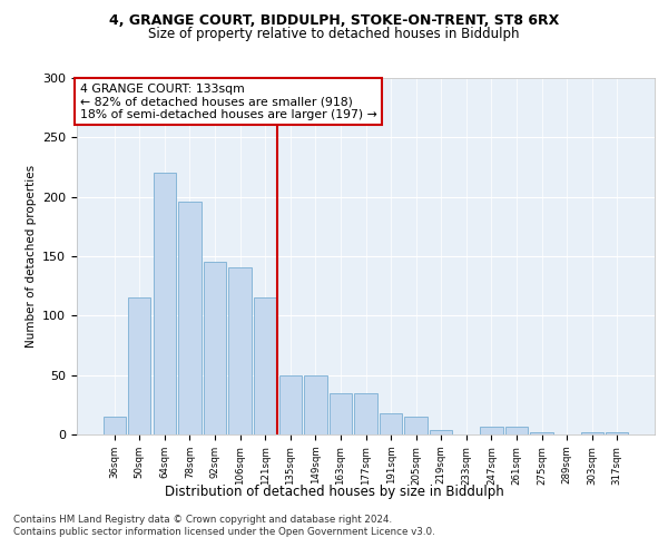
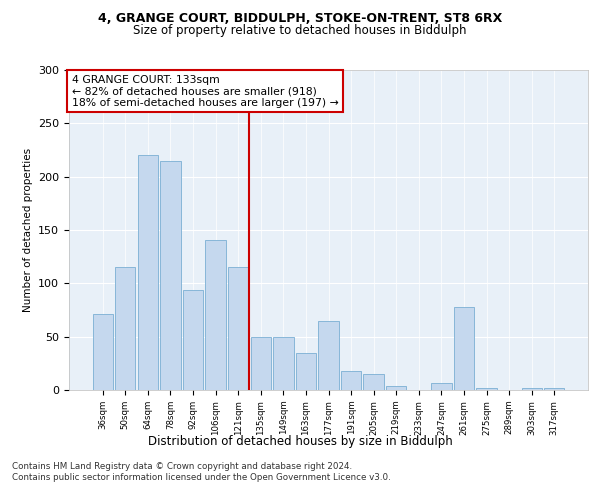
36sqm: 15 -> 71
78sqm: 196 -> 215
92sqm: 145 -> 94
177sqm: 35 -> 65
261sqm: 7 -> 78
